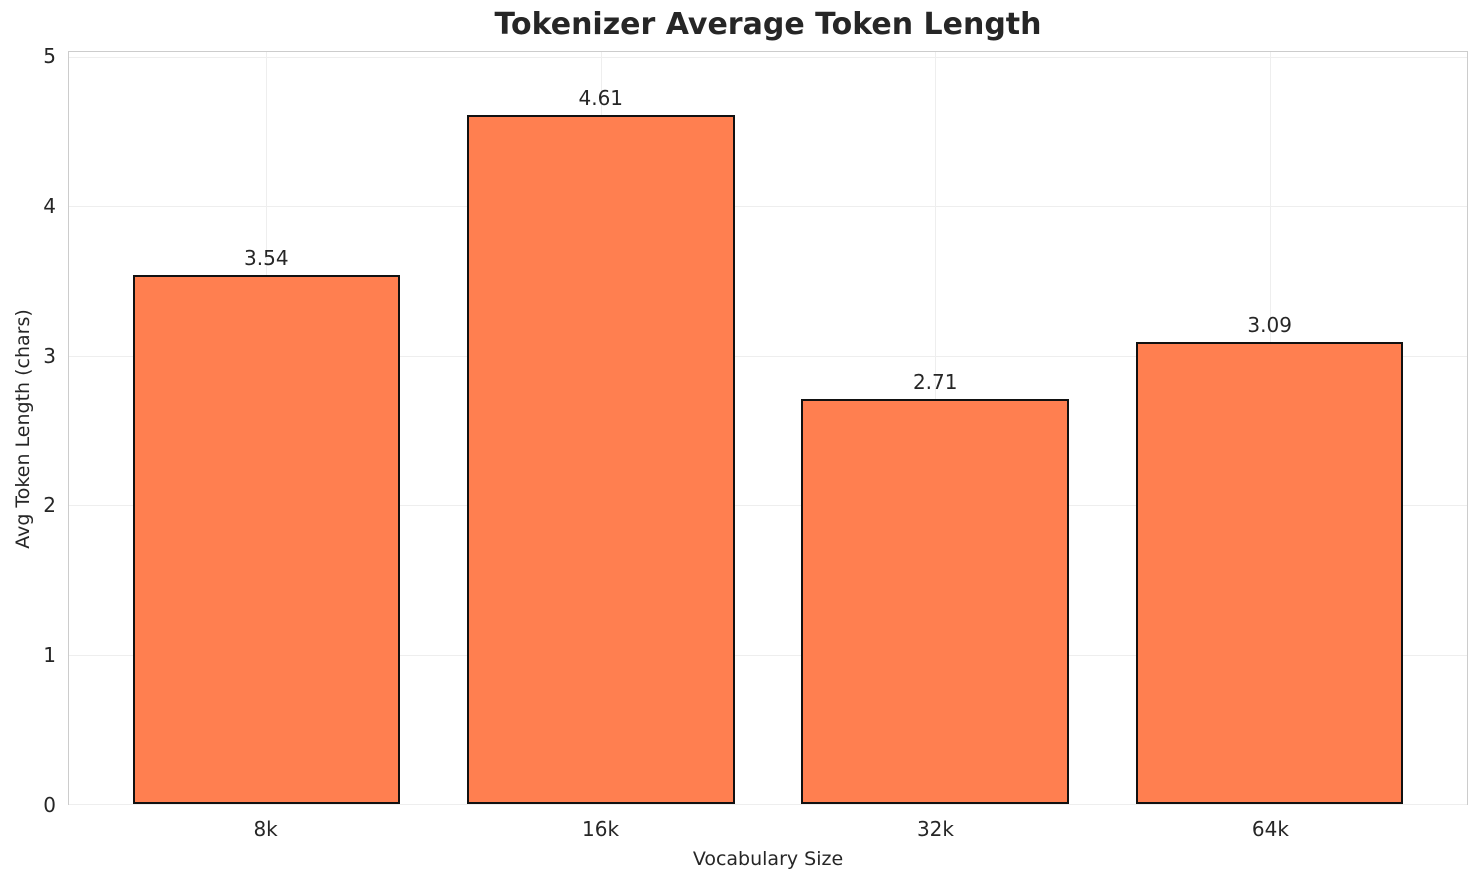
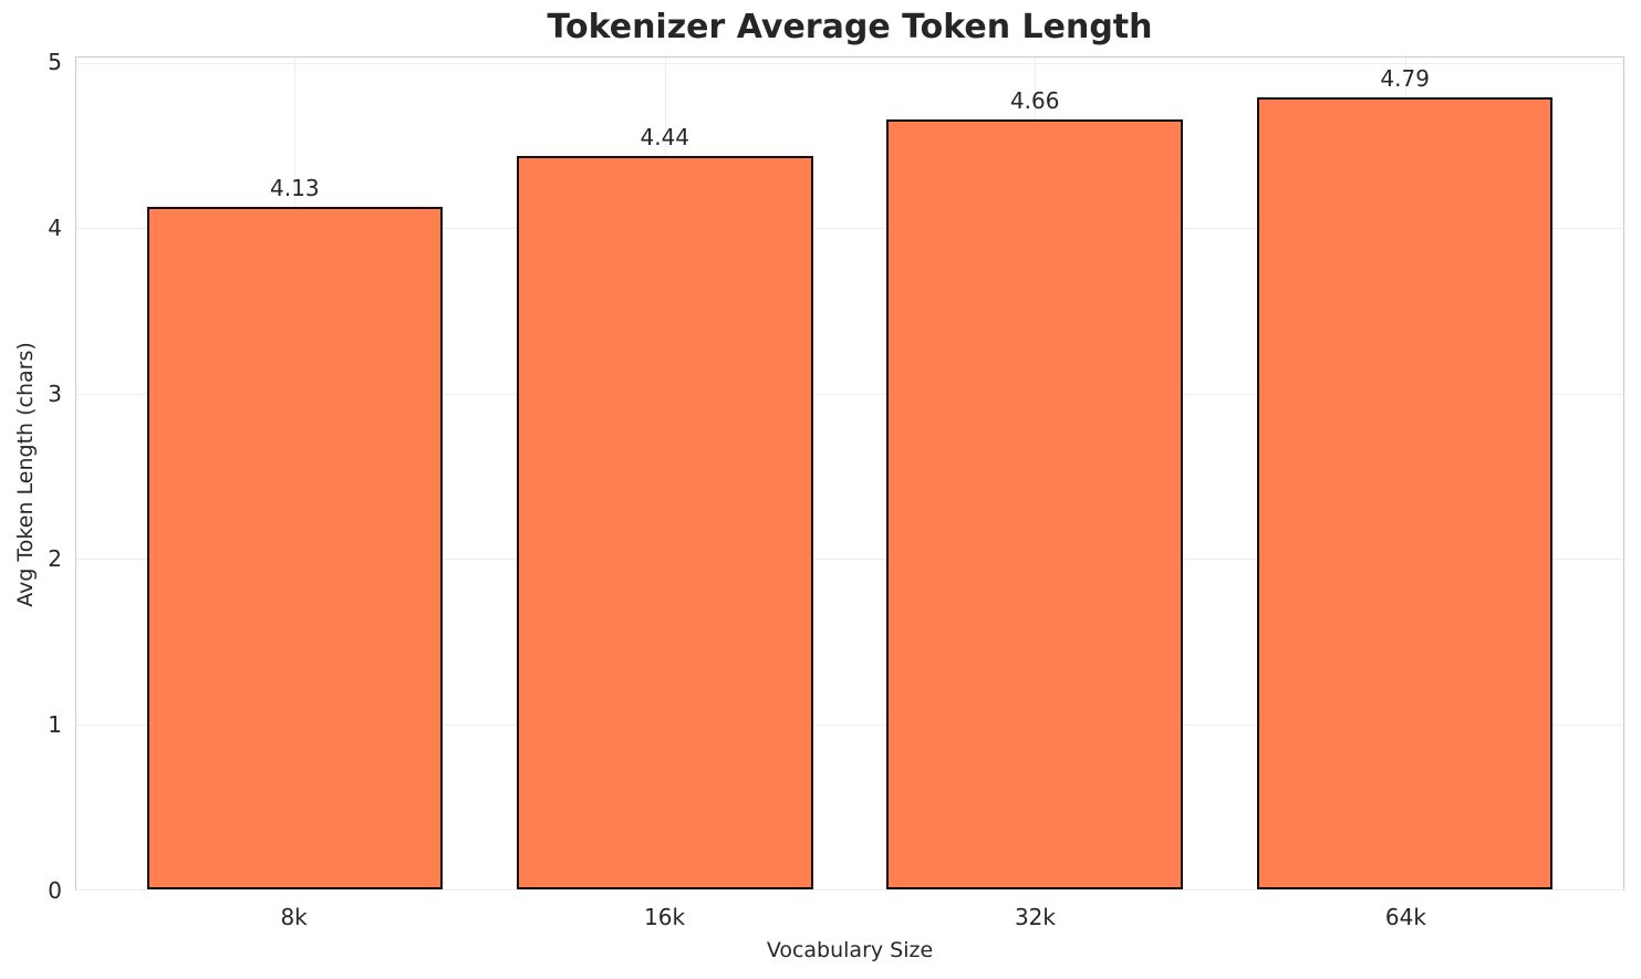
8k: 3.54 -> 4.13
16k: 4.61 -> 4.44
32k: 2.71 -> 4.66
64k: 3.09 -> 4.79
